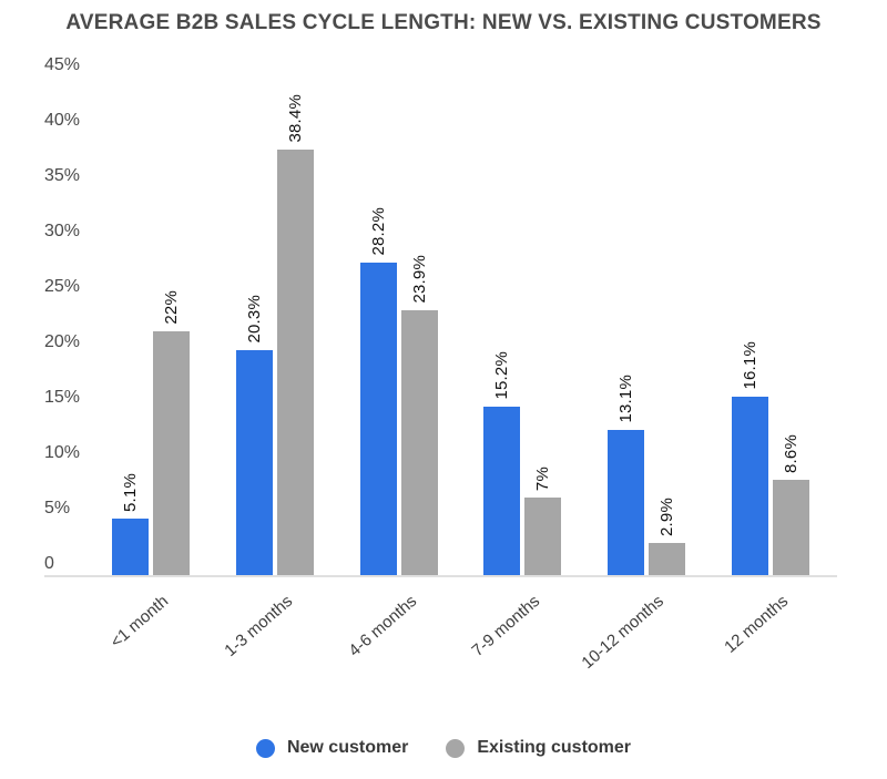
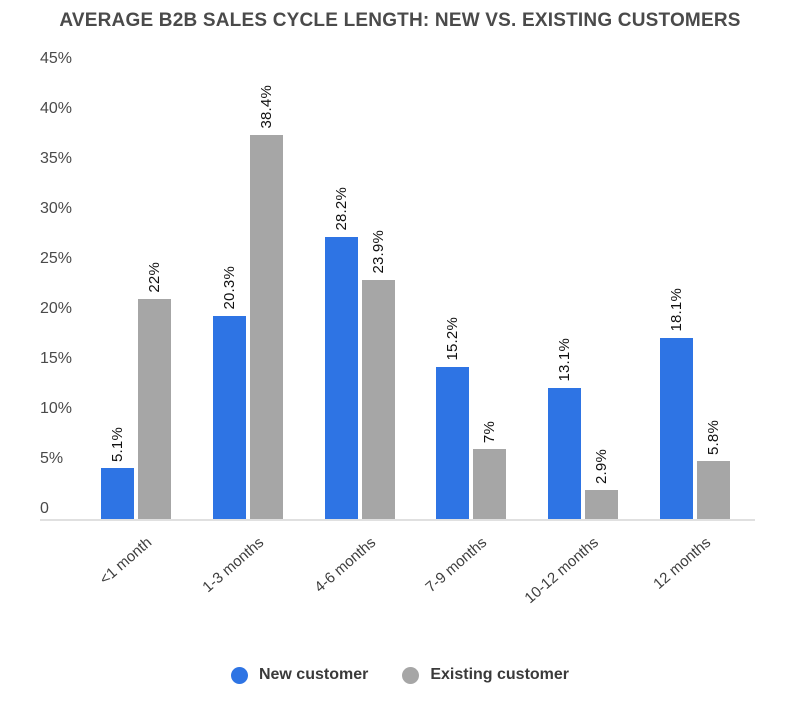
New customer/12 months: 16.1% -> 18.1%
Existing customer/12 months: 8.6% -> 5.8%
